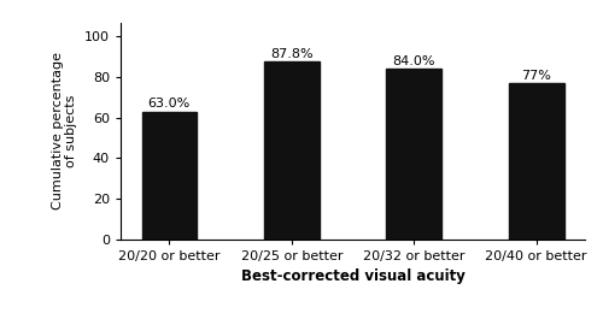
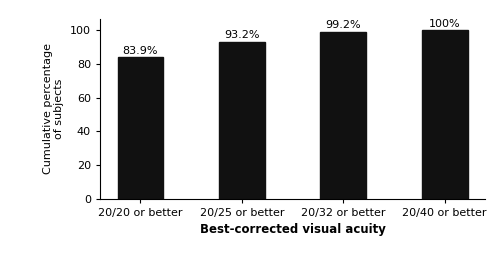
20/20 or better: 63.0% -> 83.9%
20/25 or better: 87.8% -> 93.2%
20/32 or better: 84.0% -> 99.2%
20/40 or better: 77% -> 100%
